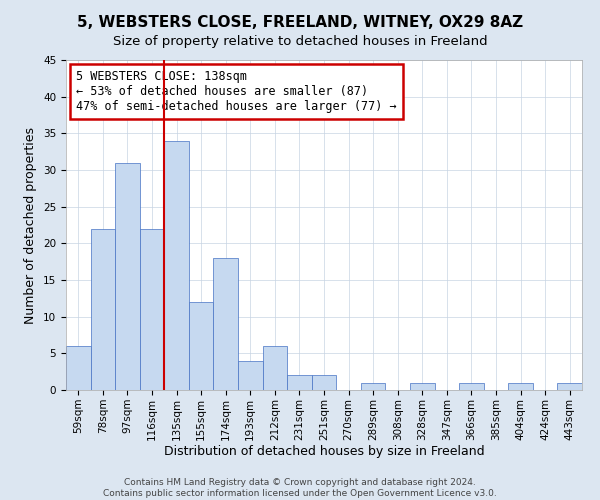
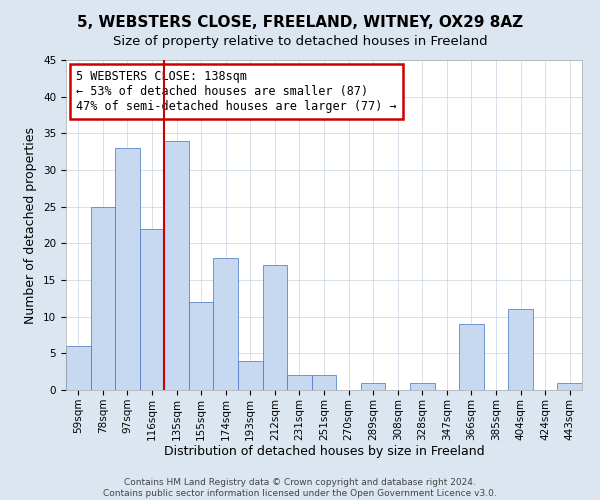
78sqm: 22 -> 25
97sqm: 31 -> 33
212sqm: 6 -> 17
366sqm: 1 -> 9
404sqm: 1 -> 11
